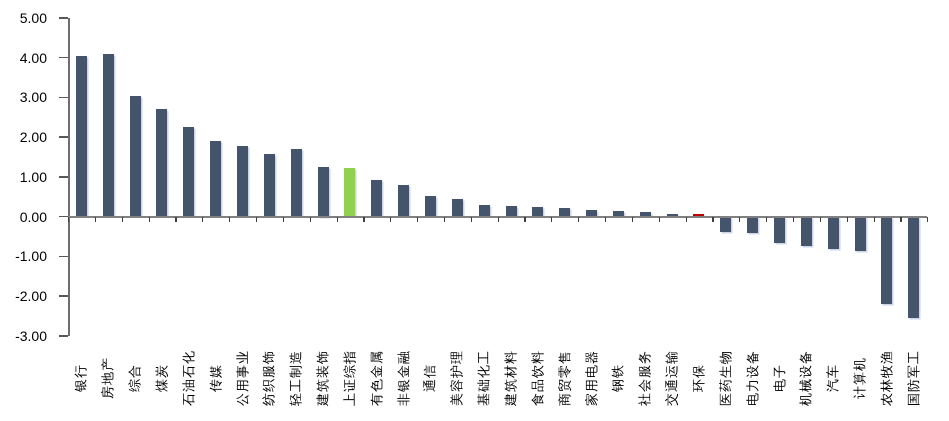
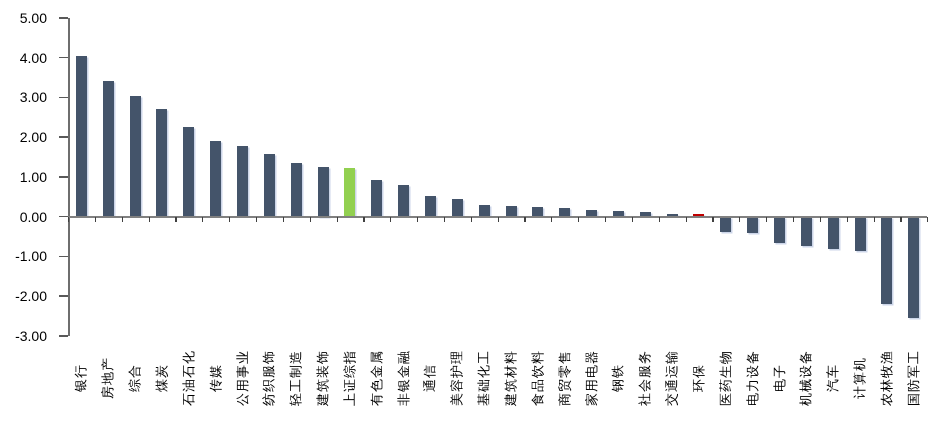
房地产: 4.1 -> 3.4
轻工制造: 1.7 -> 1.4
